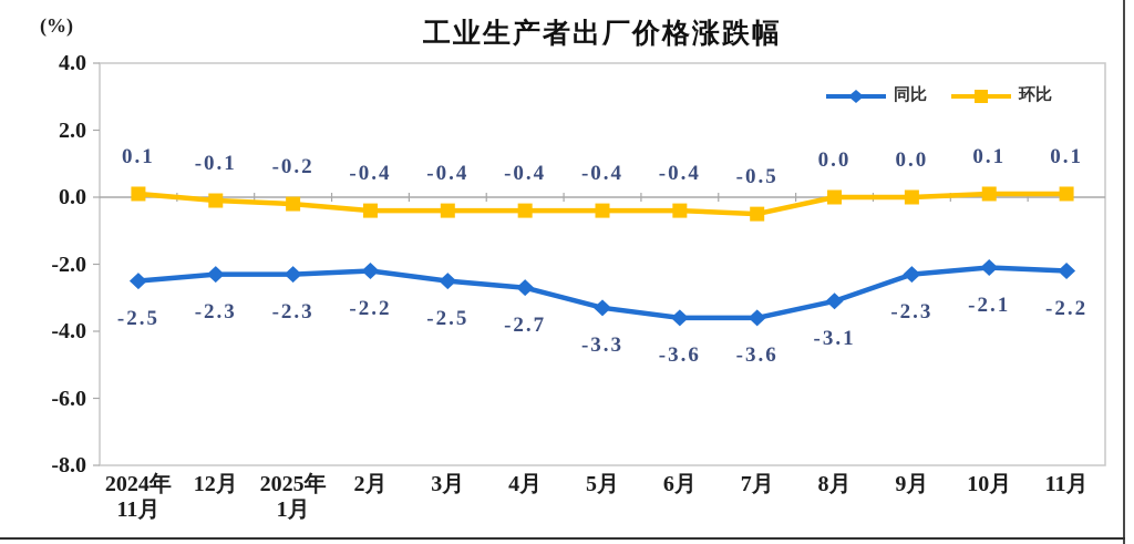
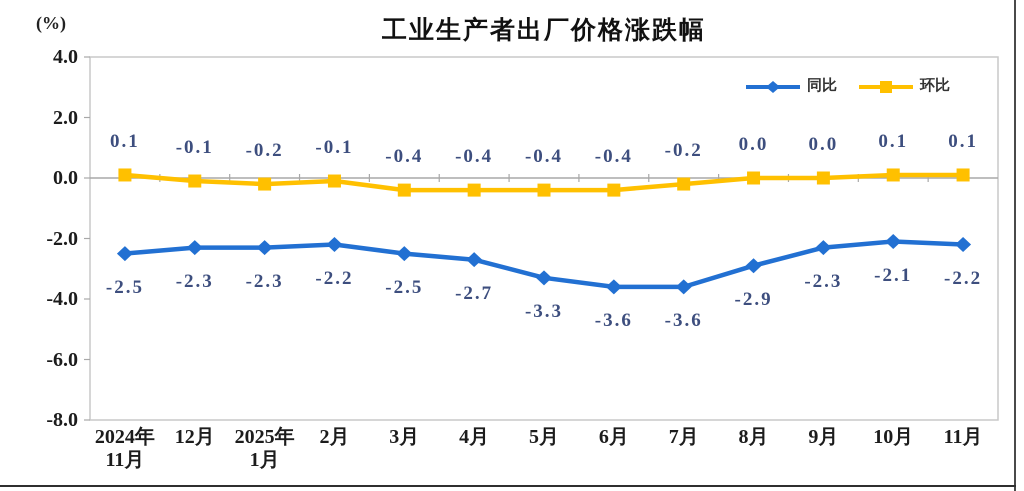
环比/2月: -0.4 -> -0.1
环比/7月: -0.5 -> -0.2
同比/8月: -3.1 -> -2.9
